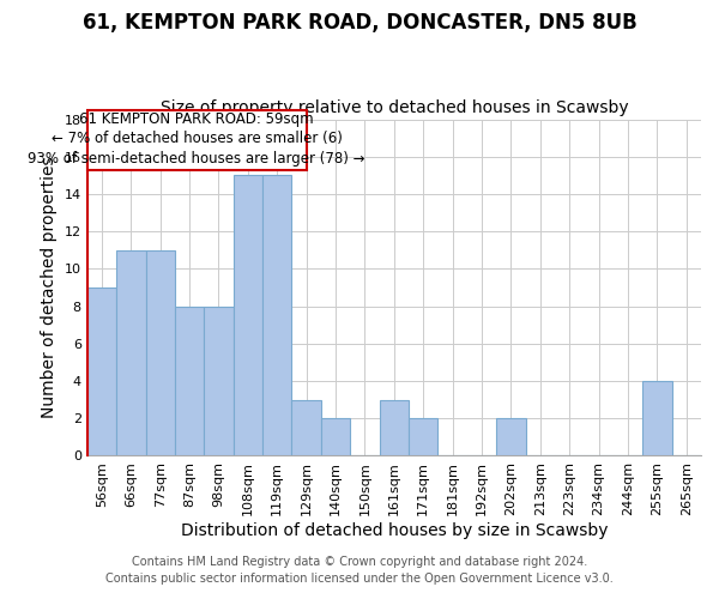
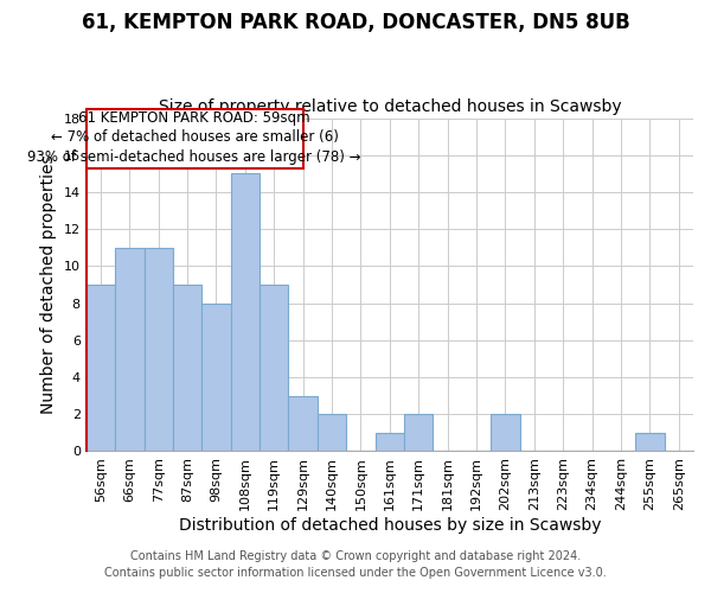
87sqm: 8 -> 9
119sqm: 15 -> 9
161sqm: 3 -> 1
255sqm: 4 -> 1
